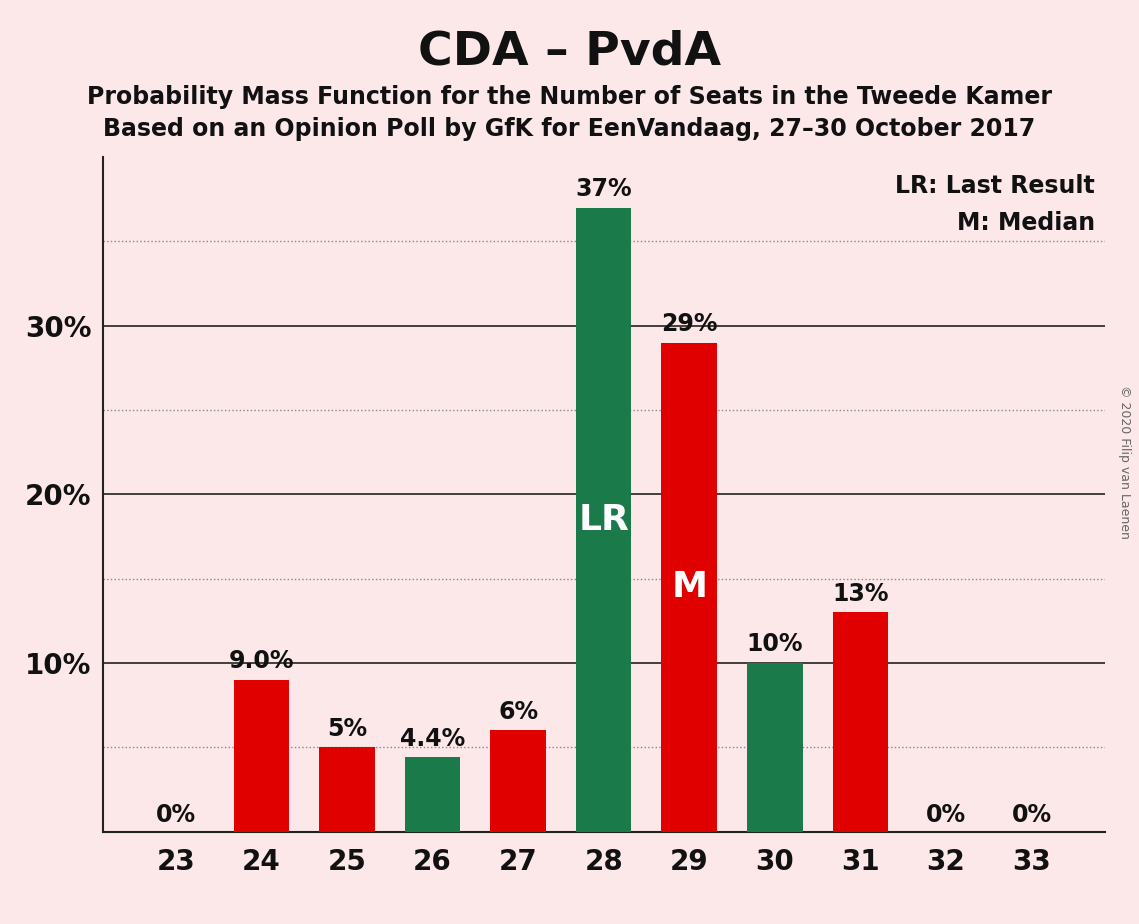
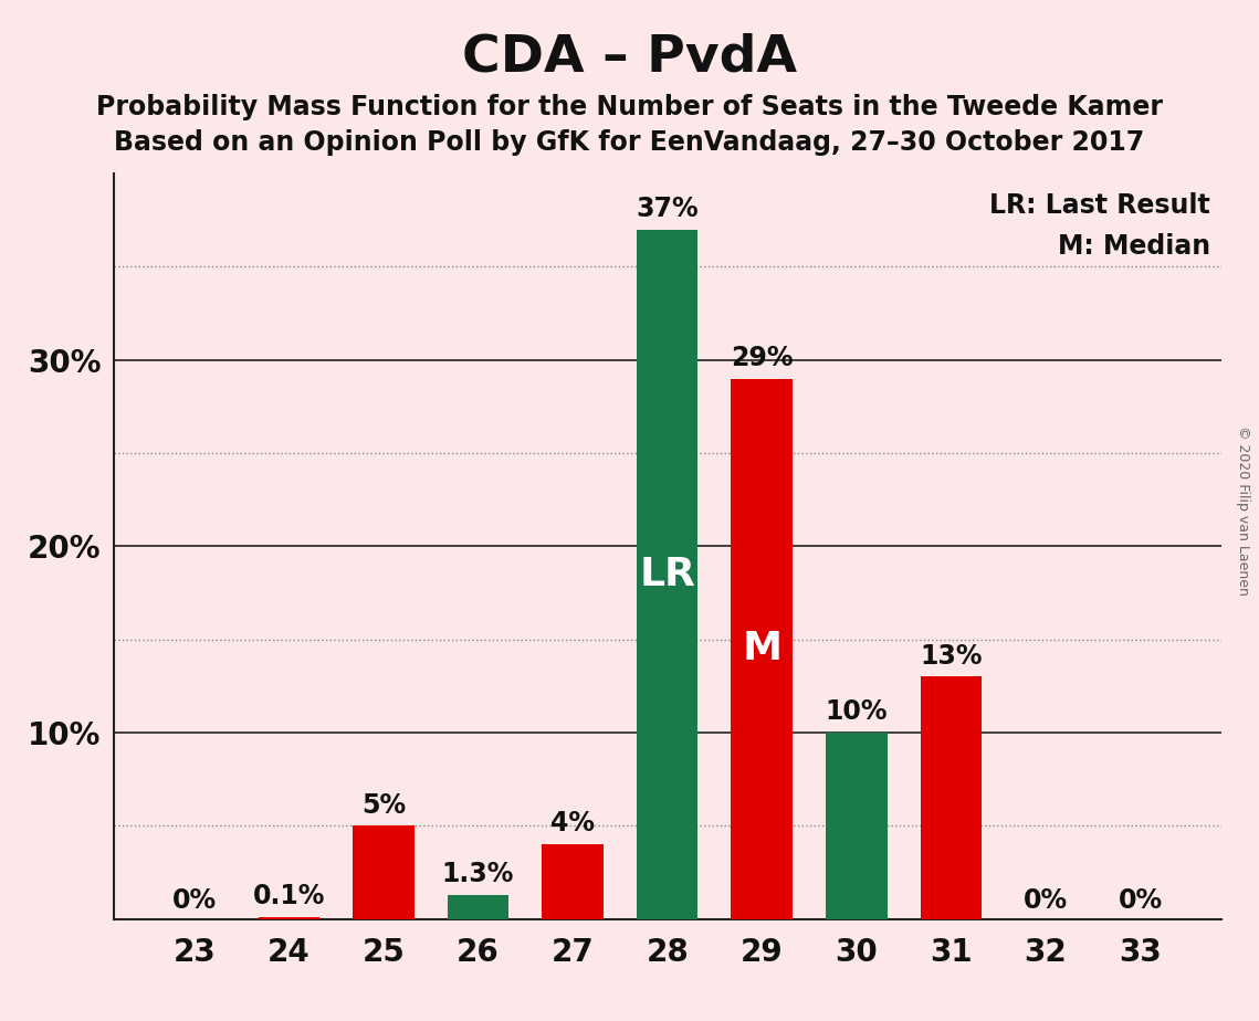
24: 9.0% -> 0.1%
26: 4.4% -> 1.3%
27: 6% -> 4%
